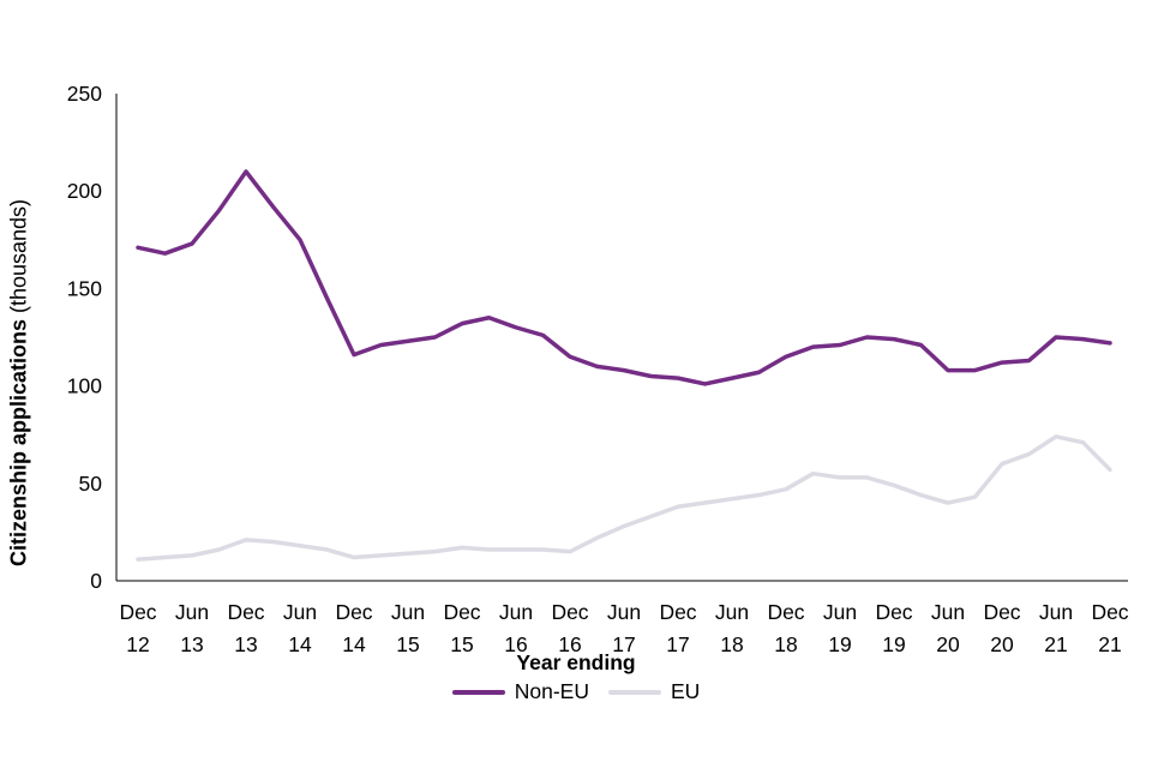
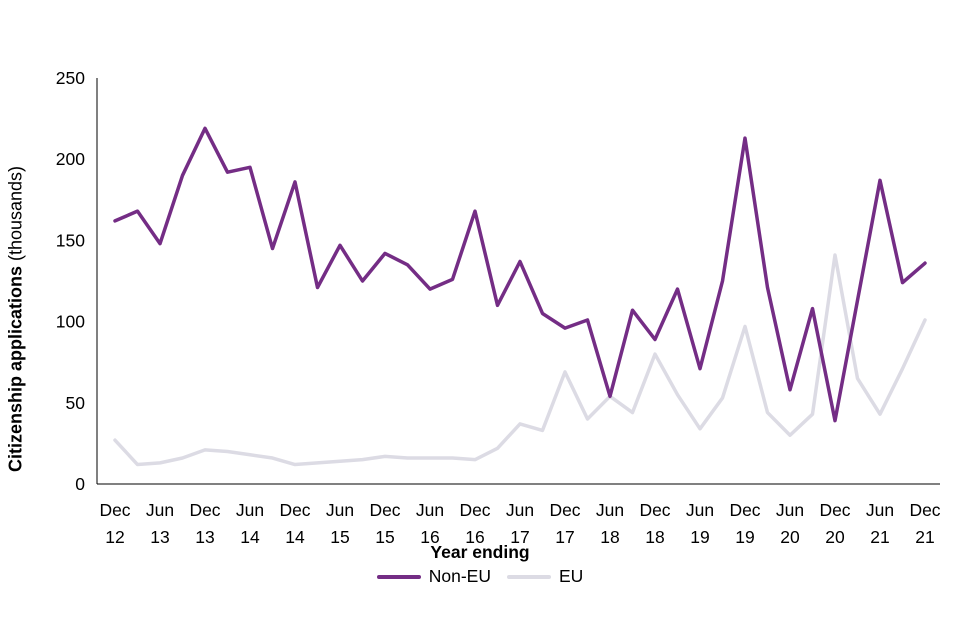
Non-EU/Dec 12: 171 -> 162
EU/Dec 12: 11 -> 27
Non-EU/Jun 13: 173 -> 148
Non-EU/Dec 13: 210 -> 219
Non-EU/Jun 14: 175 -> 195
Non-EU/Dec 14: 116 -> 186
Non-EU/Jun 15: 123 -> 147
Non-EU/Dec 15: 132 -> 142
Non-EU/Jun 16: 130 -> 120
Non-EU/Dec 16: 115 -> 168
Non-EU/Jun 17: 108 -> 137
EU/Jun 17: 28 -> 37
Non-EU/Dec 17: 104 -> 96
EU/Dec 17: 38 -> 69
Non-EU/Jun 18: 104 -> 54
EU/Jun 18: 42 -> 54
Non-EU/Dec 18: 115 -> 89
EU/Dec 18: 47 -> 80
Non-EU/Jun 19: 121 -> 71
EU/Jun 19: 53 -> 34
Non-EU/Dec 19: 124 -> 213
EU/Dec 19: 49 -> 97
Non-EU/Jun 20: 108 -> 58
EU/Jun 20: 40 -> 30
Non-EU/Dec 20: 112 -> 39
EU/Dec 20: 60 -> 141
Non-EU/Jun 21: 125 -> 187
EU/Jun 21: 74 -> 43
Non-EU/Dec 21: 122 -> 136
EU/Dec 21: 57 -> 101
